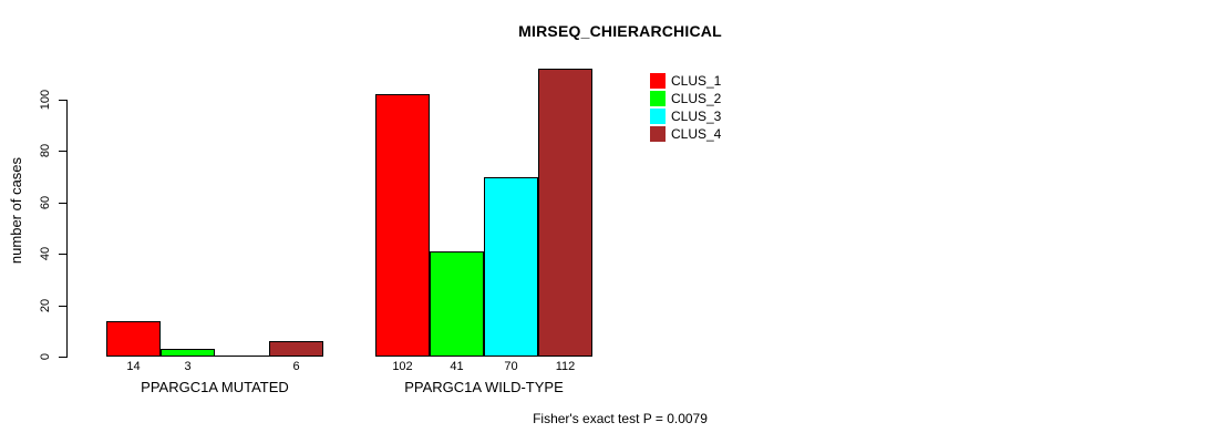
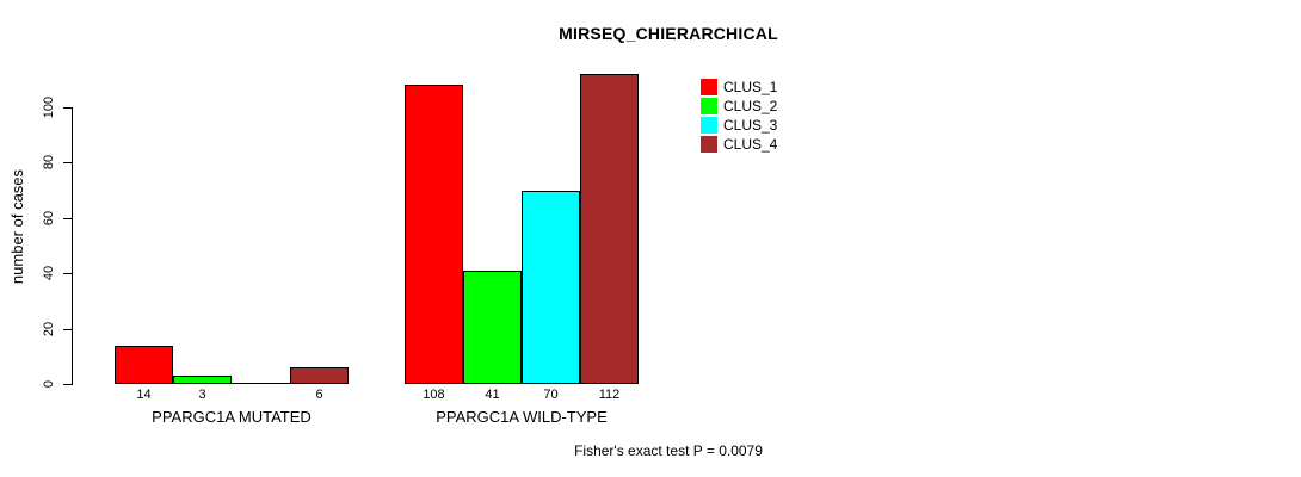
CLUS_1/PPARGC1A WILD-TYPE: 102 -> 108
